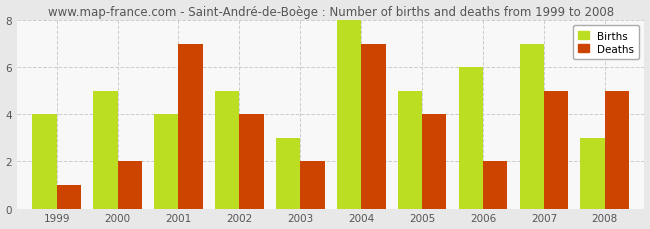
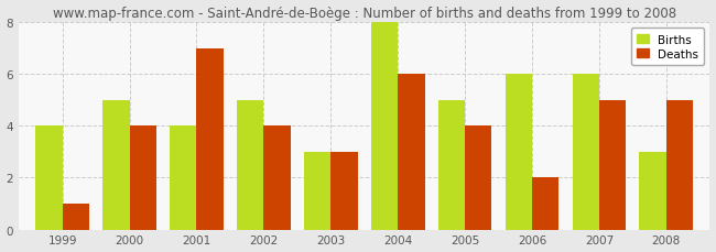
Deaths/2000: 2 -> 4
Deaths/2003: 2 -> 3
Deaths/2004: 7 -> 6
Births/2007: 7 -> 6
